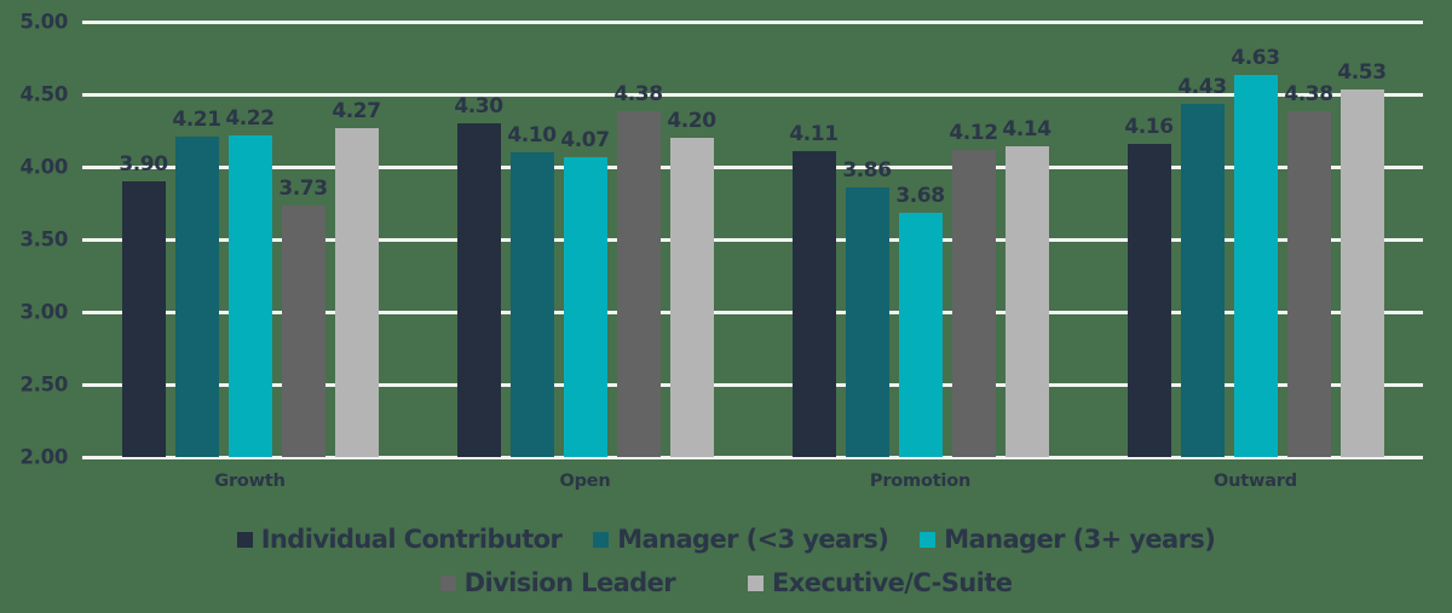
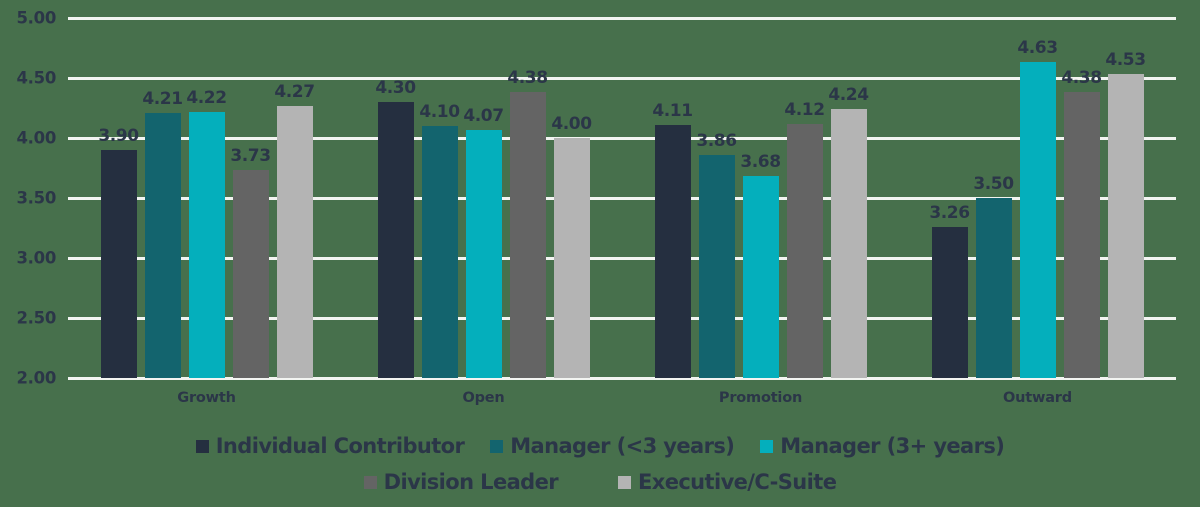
Executive/C-Suite/Open: 4.20 -> 4.00
Executive/C-Suite/Promotion: 4.14 -> 4.24
Individual Contributor/Outward: 4.16 -> 3.26
Manager (<3 years)/Outward: 4.43 -> 3.50
